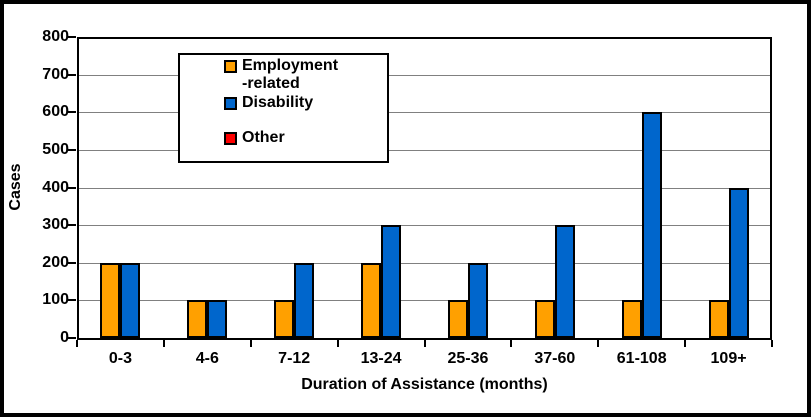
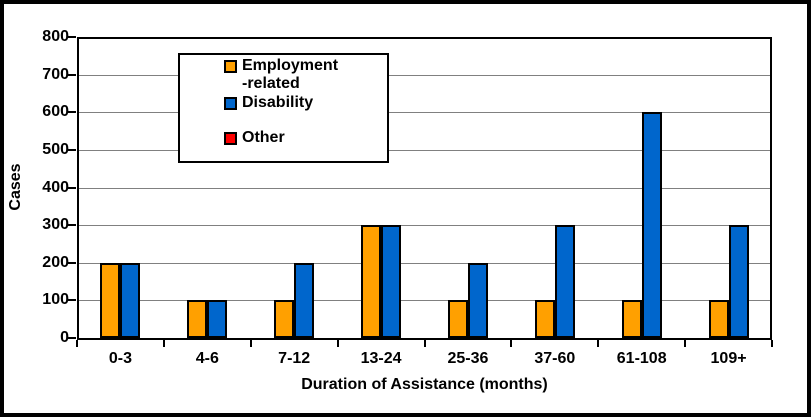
Employment-related/13-24: 200 -> 300
Disability/109+: 400 -> 300
